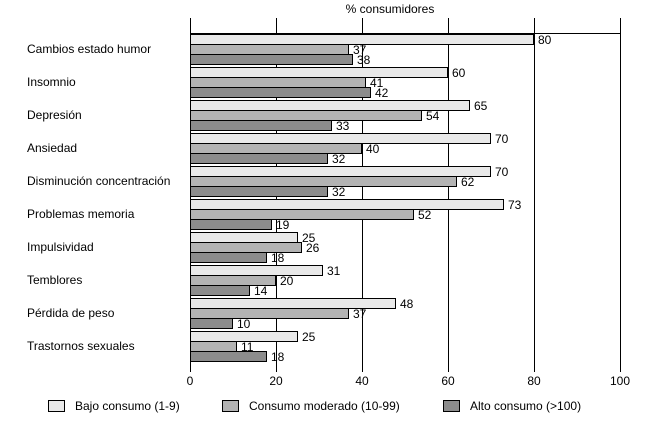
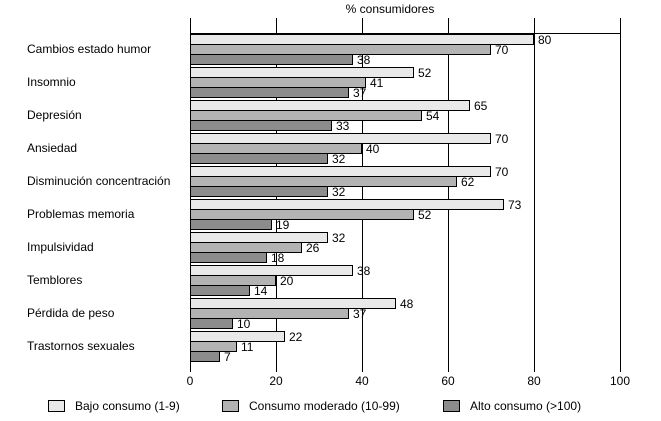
Consumo moderado (10-99)/Cambios estado humor: 37 -> 70
Bajo consumo (1-9)/Insomnio: 60 -> 52
Alto consumo (>100)/Insomnio: 42 -> 37
Bajo consumo (1-9)/Impulsividad: 25 -> 32
Bajo consumo (1-9)/Temblores: 31 -> 38
Bajo consumo (1-9)/Trastornos sexuales: 25 -> 22
Alto consumo (>100)/Trastornos sexuales: 18 -> 7
